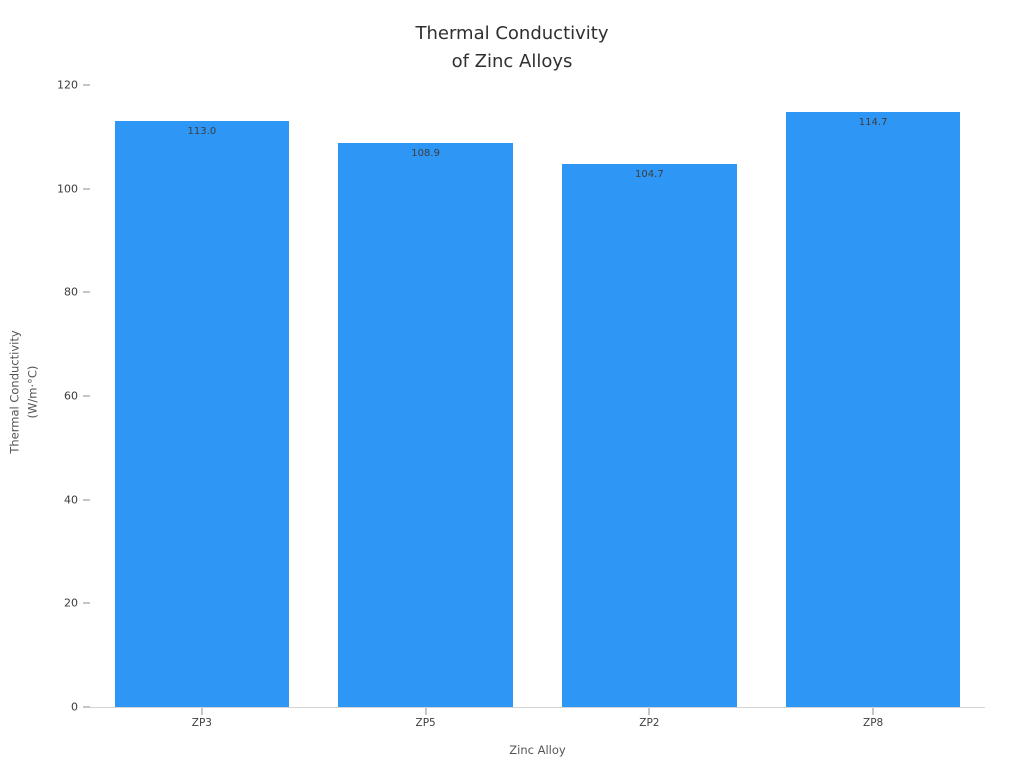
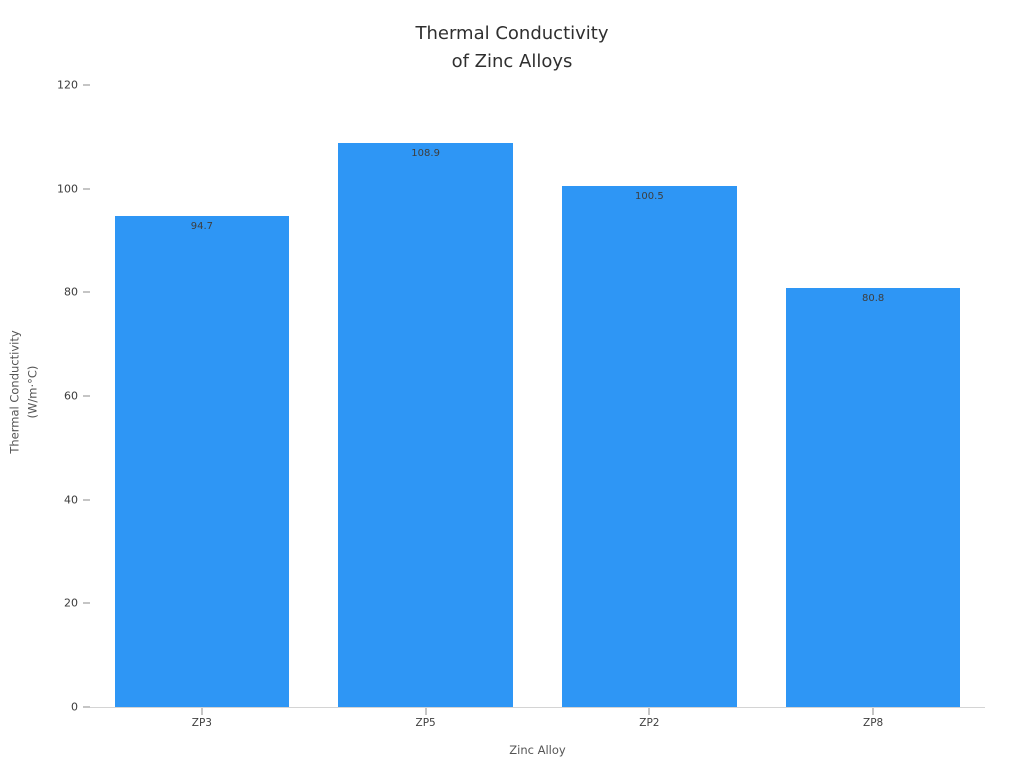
ZP3: 113.0 -> 94.7
ZP2: 104.7 -> 100.5
ZP8: 114.7 -> 80.8
